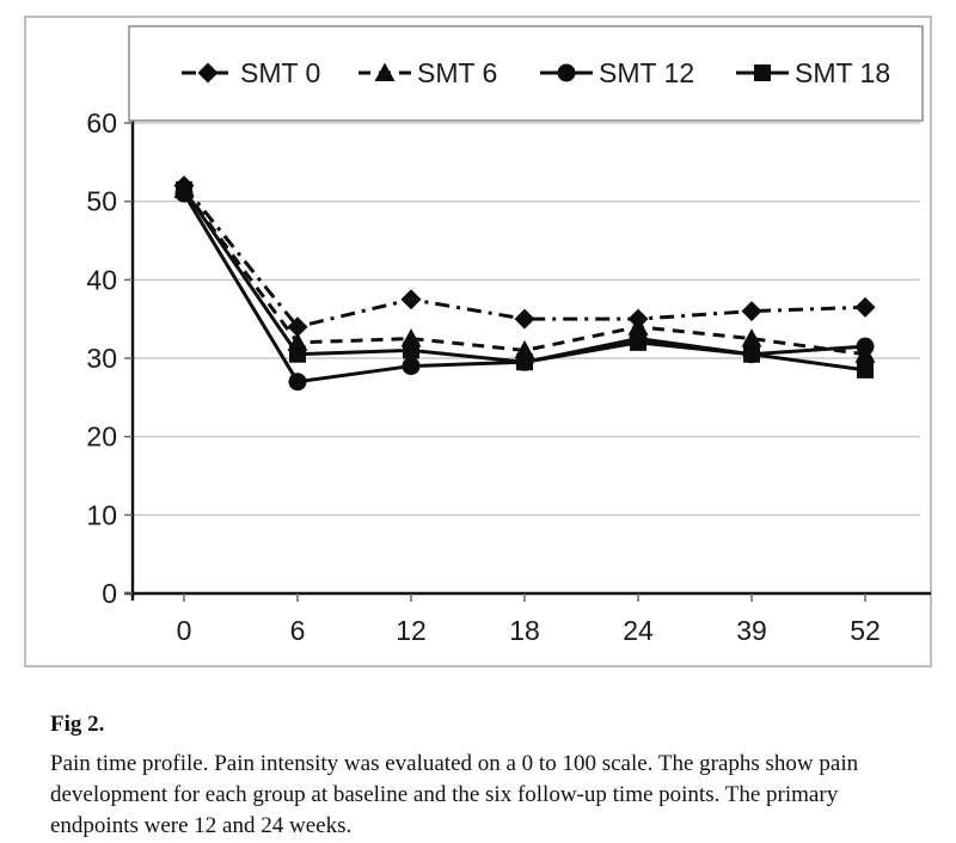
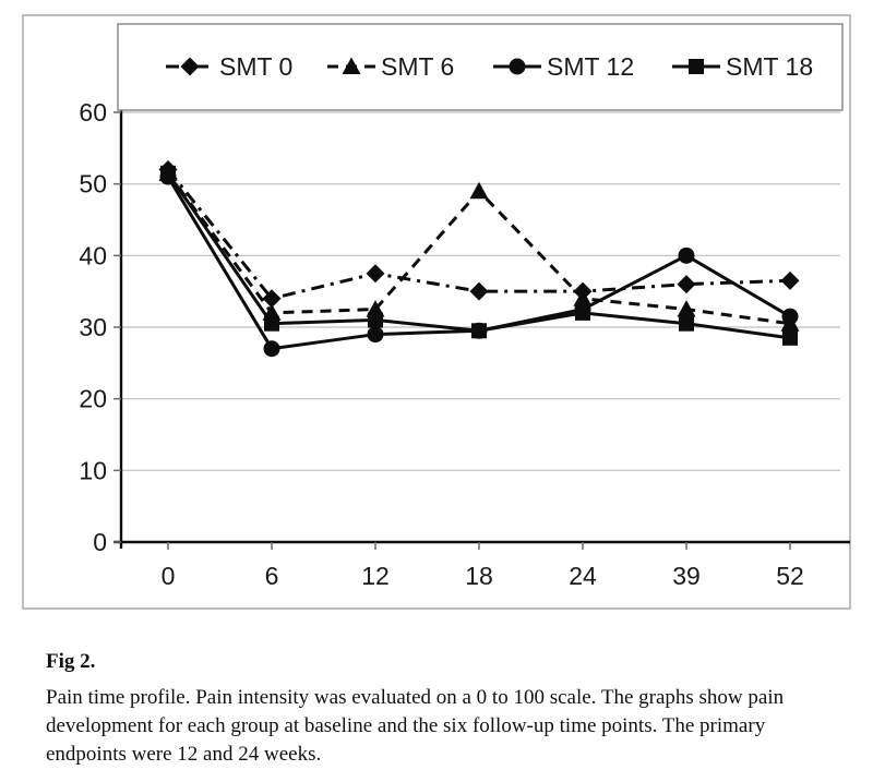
SMT 6/18: 31 -> 49
SMT 12/39: 30 -> 40
